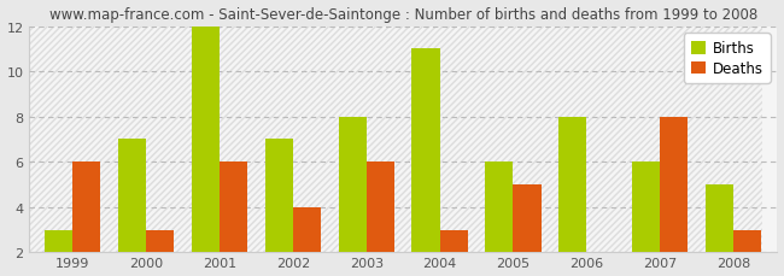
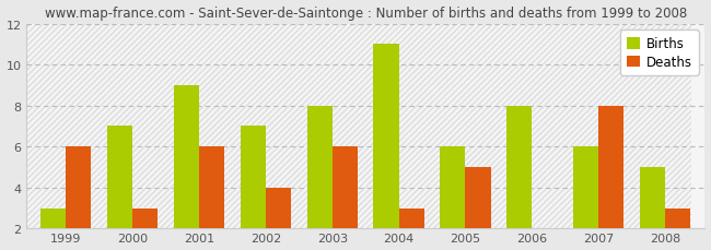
Births/2001: 12 -> 9
